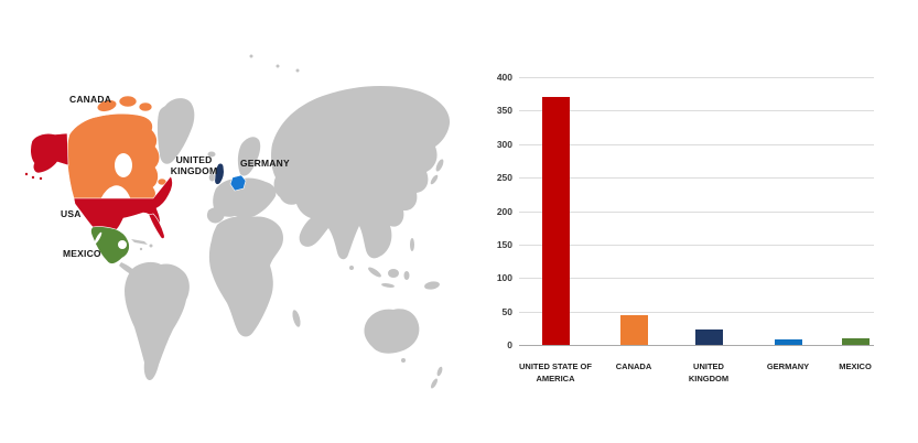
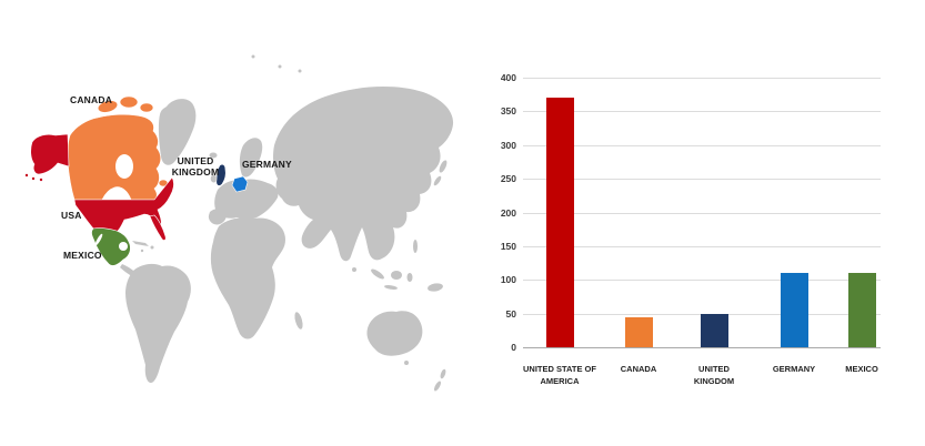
UNITED KINGDOM: 20 -> 50
GERMANY: 10 -> 110
MEXICO: 10 -> 110
